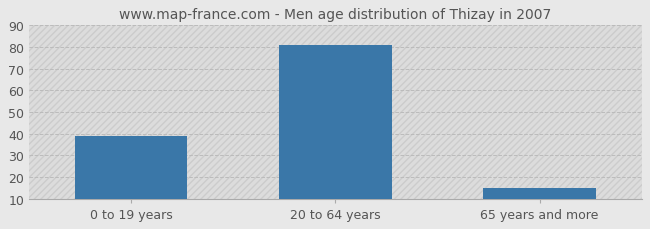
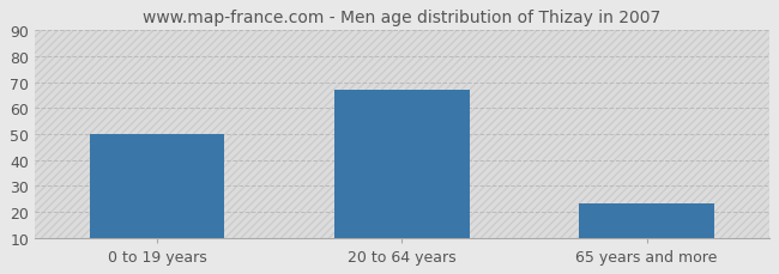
0 to 19 years: 39 -> 50
20 to 64 years: 81 -> 67
65 years and more: 15 -> 23
